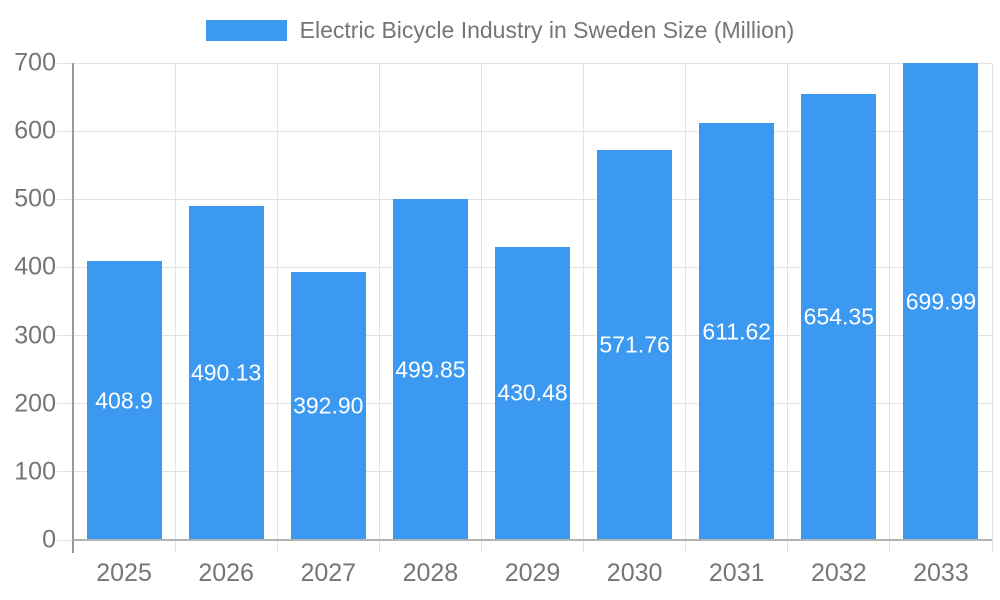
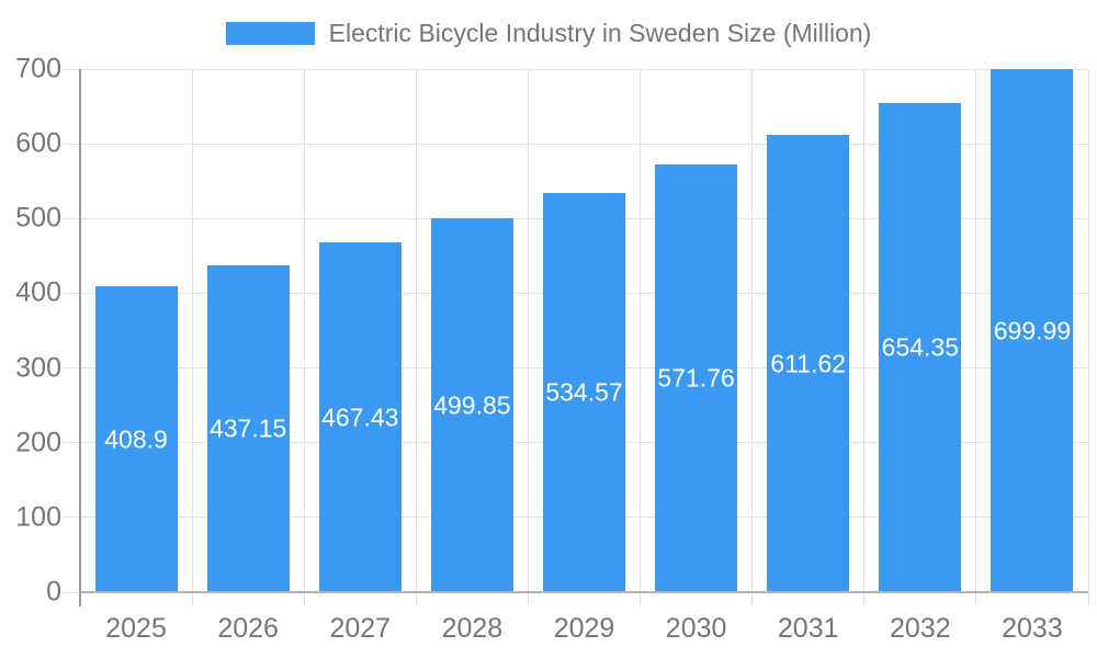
2026: 490.13 -> 437.15
2027: 392.90 -> 467.43
2029: 430.48 -> 534.57
